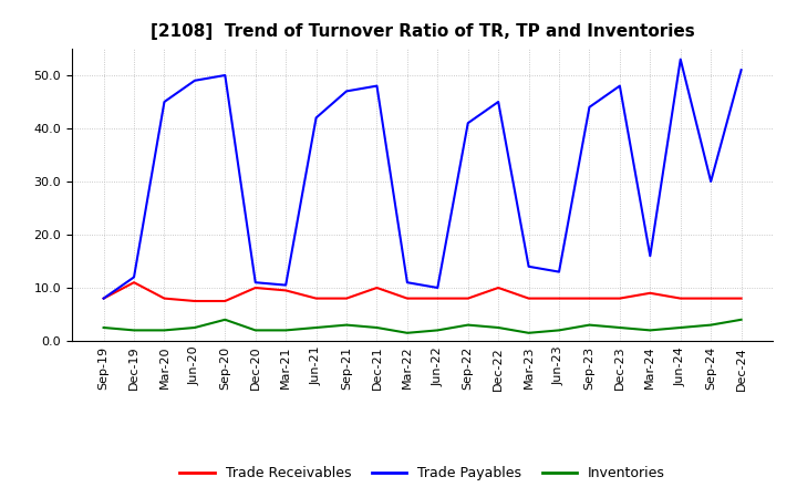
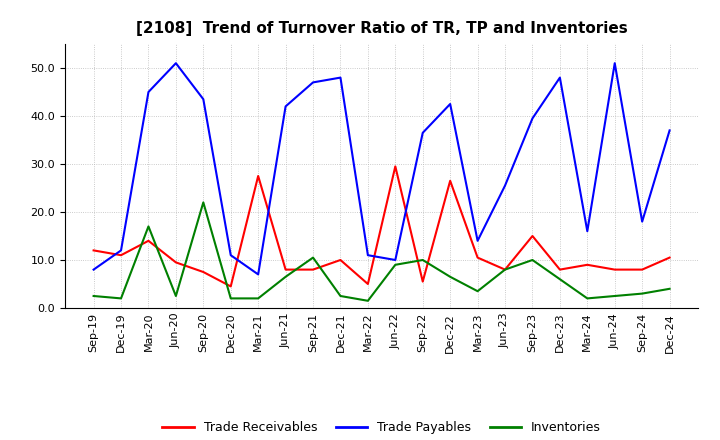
Trade Receivables/Sep-19: 8.0 -> 12.0
Trade Receivables/Mar-20: 8.0 -> 14.0
Inventories/Mar-20: 2.0 -> 17.0
Trade Receivables/Jun-20: 7.5 -> 9.5
Trade Payables/Jun-20: 49.0 -> 51.0
Trade Payables/Sep-20: 50.0 -> 43.5
Inventories/Sep-20: 4.0 -> 22.0
Trade Receivables/Dec-20: 10.0 -> 4.5
Trade Receivables/Mar-21: 9.5 -> 27.5
Trade Payables/Mar-21: 10.5 -> 7.0
Inventories/Jun-21: 2.5 -> 6.5
Inventories/Sep-21: 3.0 -> 10.5
Trade Receivables/Mar-22: 8.0 -> 5.0
Trade Receivables/Jun-22: 8.0 -> 29.5
Inventories/Jun-22: 2.0 -> 9.0
Trade Receivables/Sep-22: 8.0 -> 5.5
Trade Payables/Sep-22: 41.0 -> 36.5
Inventories/Sep-22: 3.0 -> 10.0
Trade Receivables/Dec-22: 10.0 -> 26.5
Trade Payables/Dec-22: 45.0 -> 42.5
Inventories/Dec-22: 2.5 -> 6.5
Trade Receivables/Mar-23: 8.0 -> 10.5
Inventories/Mar-23: 1.5 -> 3.5
Trade Payables/Jun-23: 13.0 -> 25.5
Inventories/Jun-23: 2.0 -> 8.0
Trade Receivables/Sep-23: 8.0 -> 15.0
Trade Payables/Sep-23: 44.0 -> 39.5
Inventories/Sep-23: 3.0 -> 10.0
Inventories/Dec-23: 2.5 -> 6.0
Trade Payables/Jun-24: 53.0 -> 51.0
Trade Payables/Sep-24: 30.0 -> 18.0
Trade Receivables/Dec-24: 8.0 -> 10.5
Trade Payables/Dec-24: 51.0 -> 37.0
